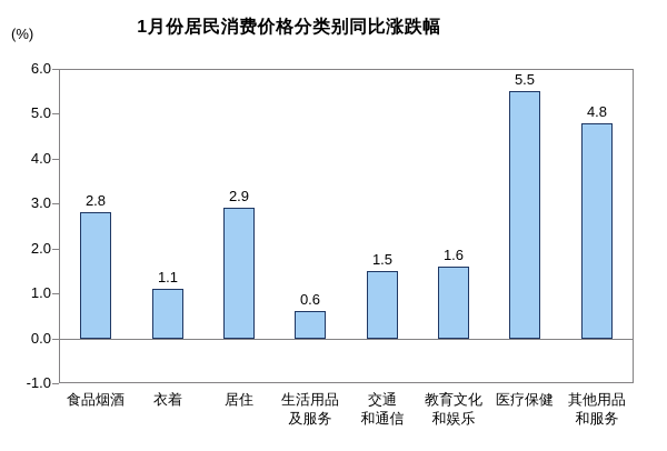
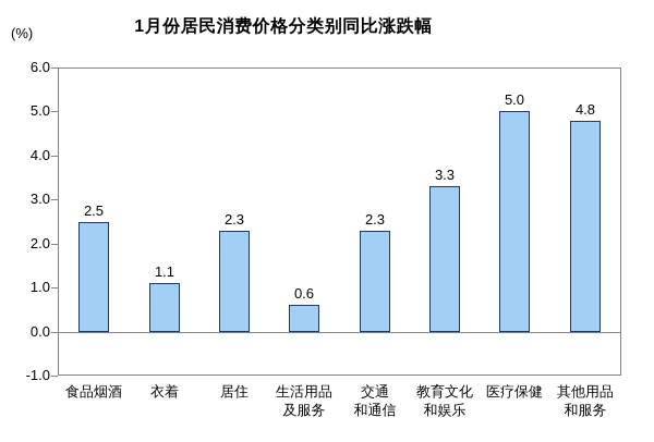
食品烟酒: 2.8 -> 2.5
居住: 2.9 -> 2.3
交通和通信: 1.5 -> 2.3
教育文化和娱乐: 1.6 -> 3.3
医疗保健: 5.5 -> 5.0
